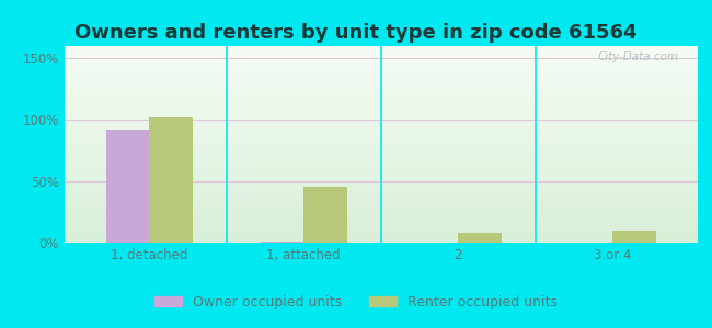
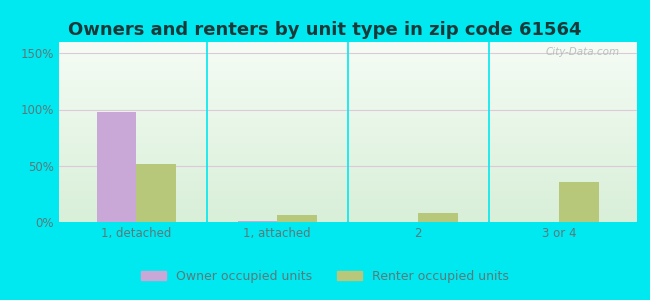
Owner occupied units/1, detached: 92% -> 98%
Renter occupied units/1, detached: 102% -> 52%
Renter occupied units/1, attached: 45% -> 6%
Renter occupied units/3 or 4: 10% -> 36%
